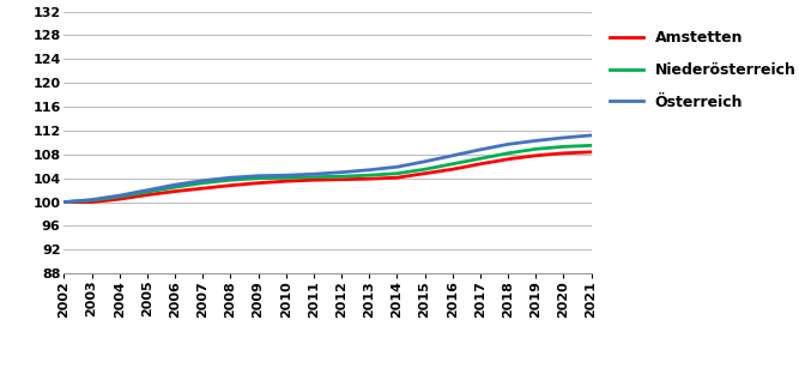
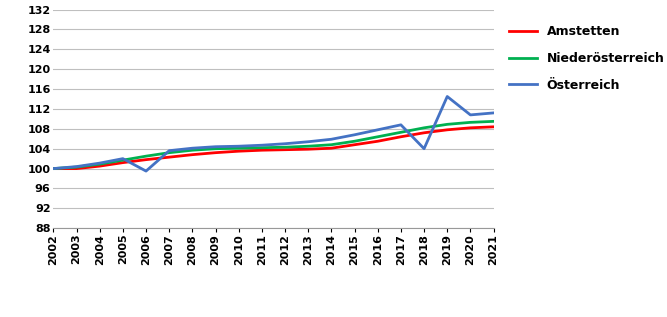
Österreich/2006: 102.9 -> 99.5
Österreich/2018: 109.7 -> 104.0
Österreich/2019: 110.3 -> 114.5
